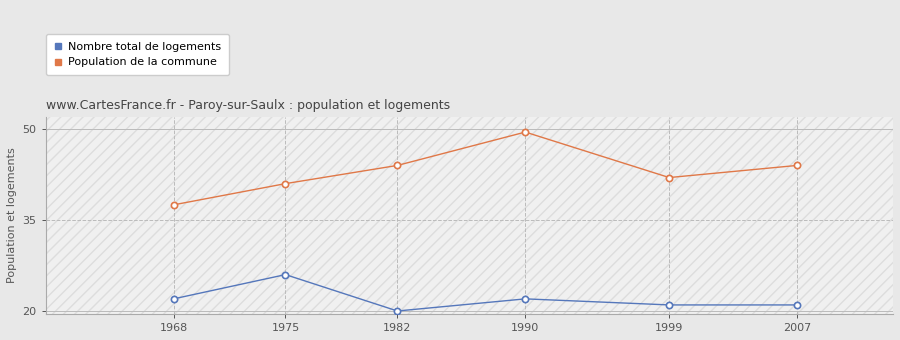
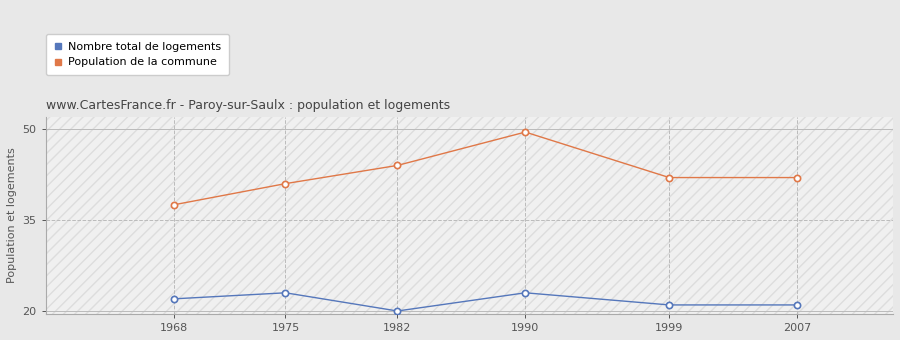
Nombre total de logements/1975: 26 -> 23
Nombre total de logements/1990: 22 -> 23
Population de la commune/2007: 44.0 -> 42.0
